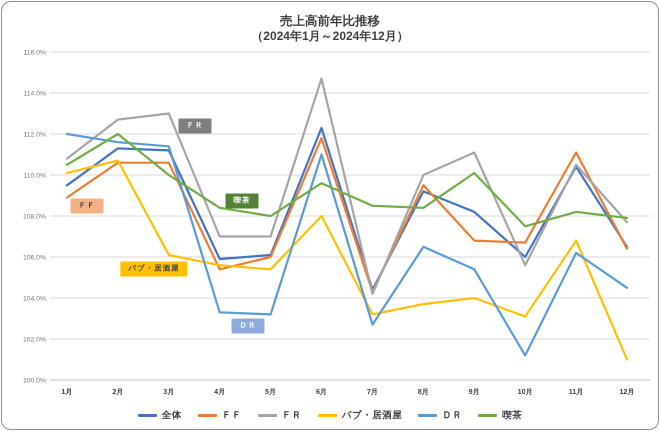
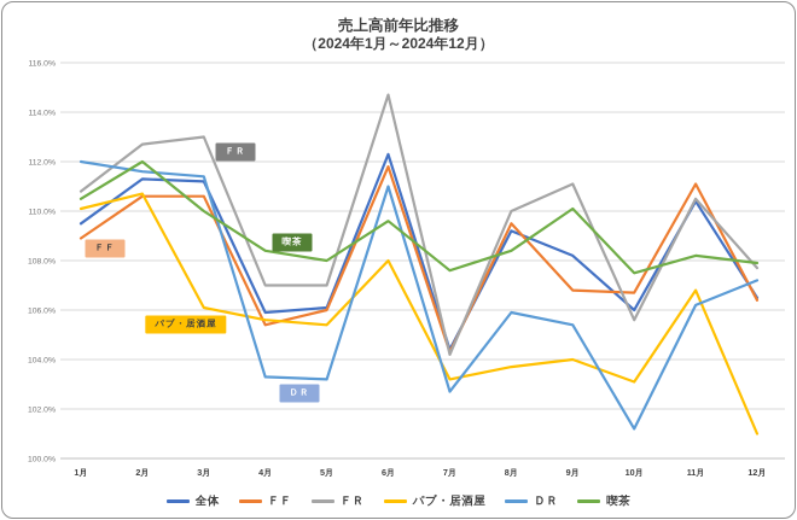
喫茶/7月: 108.5% -> 107.6%
ＤＲ/8月: 106.5% -> 105.9%
ＤＲ/12月: 104.5% -> 107.2%
